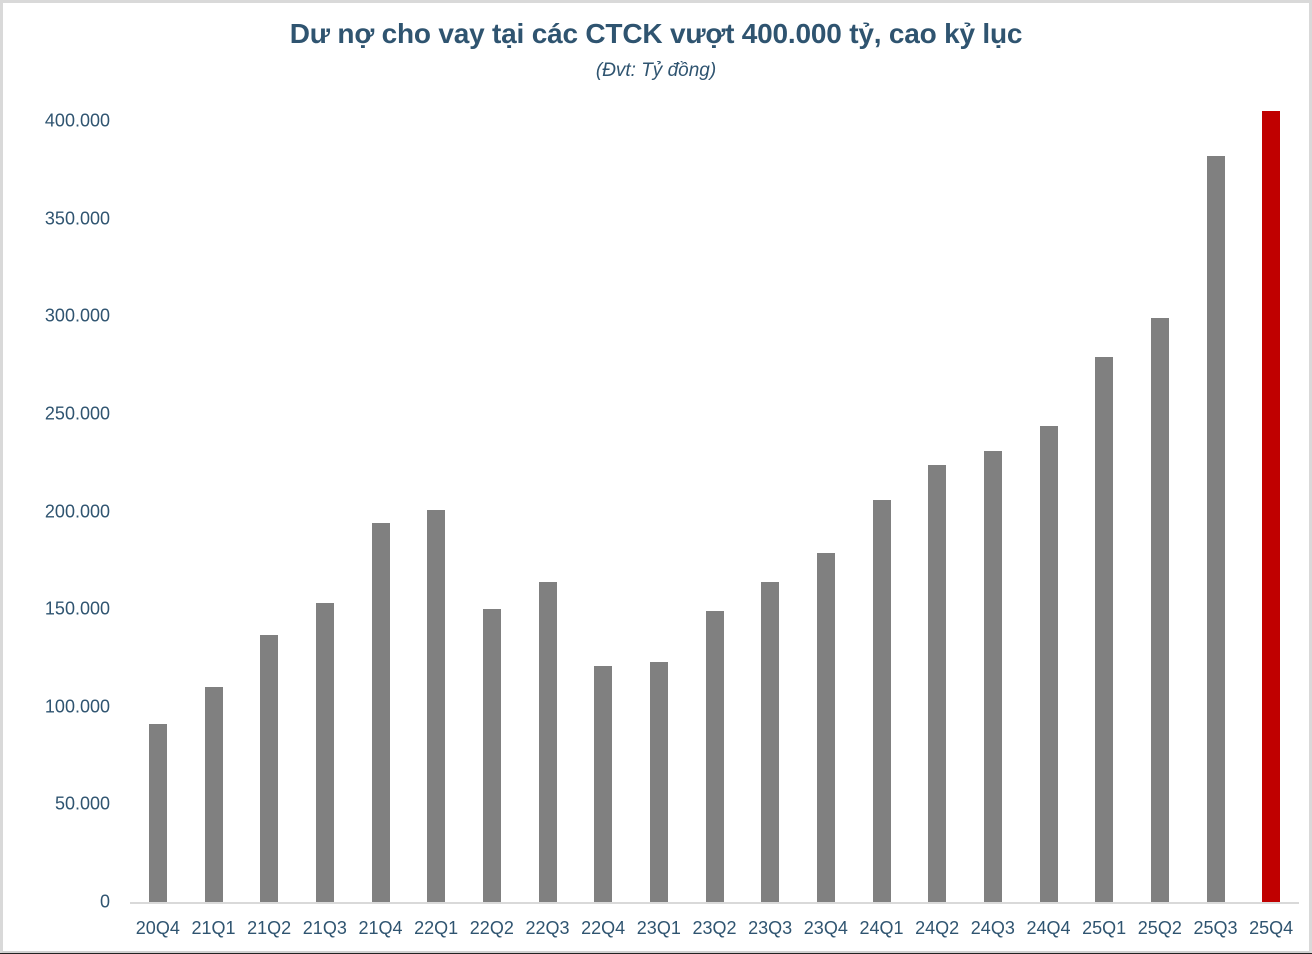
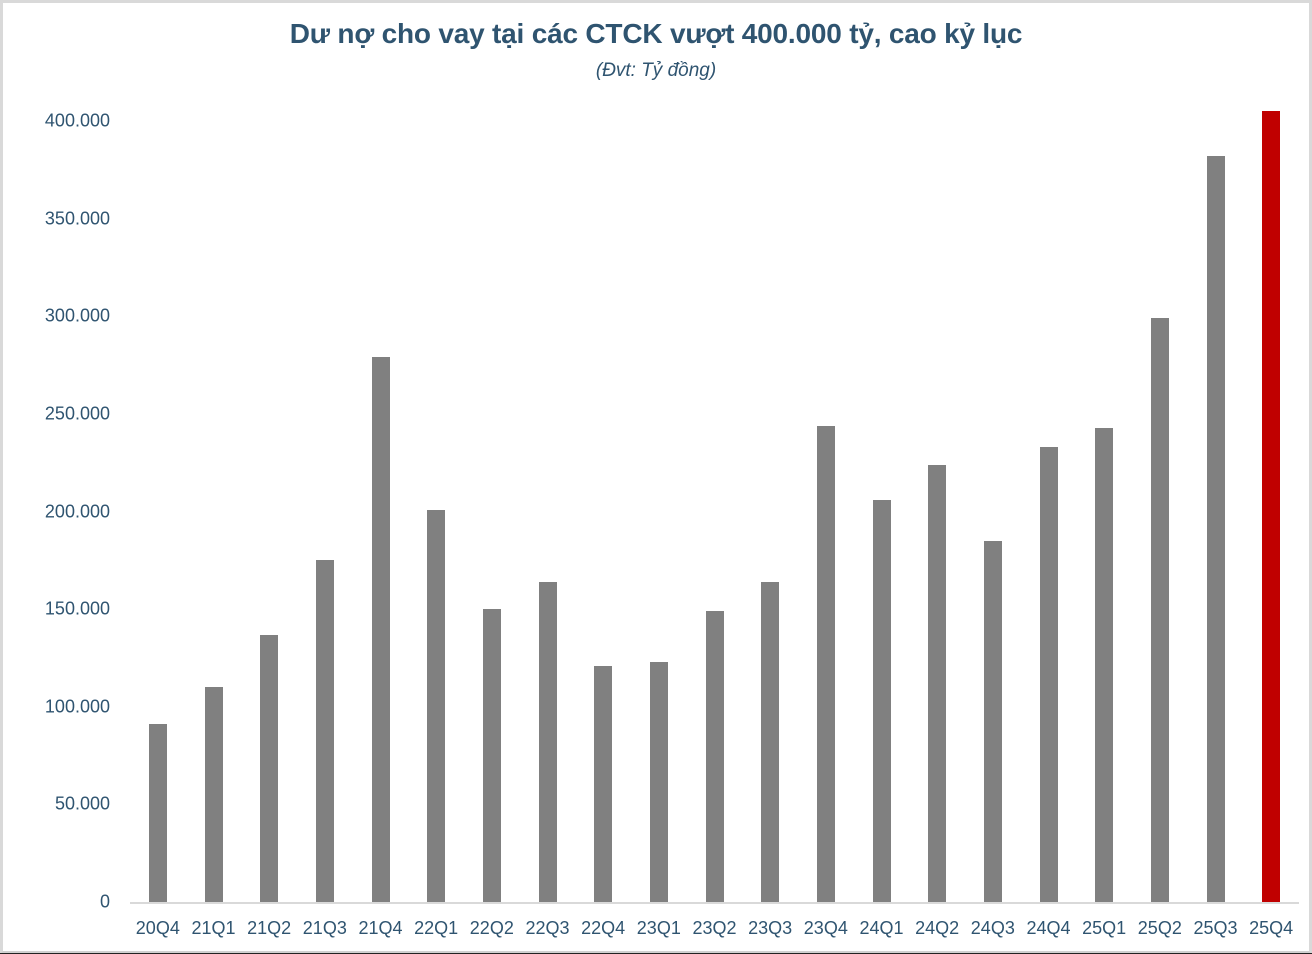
21Q3: 153000 -> 175000
21Q4: 194000 -> 279000
23Q4: 179000 -> 244000
24Q3: 231000 -> 185000
24Q4: 244000 -> 233000
25Q1: 279000 -> 243000
